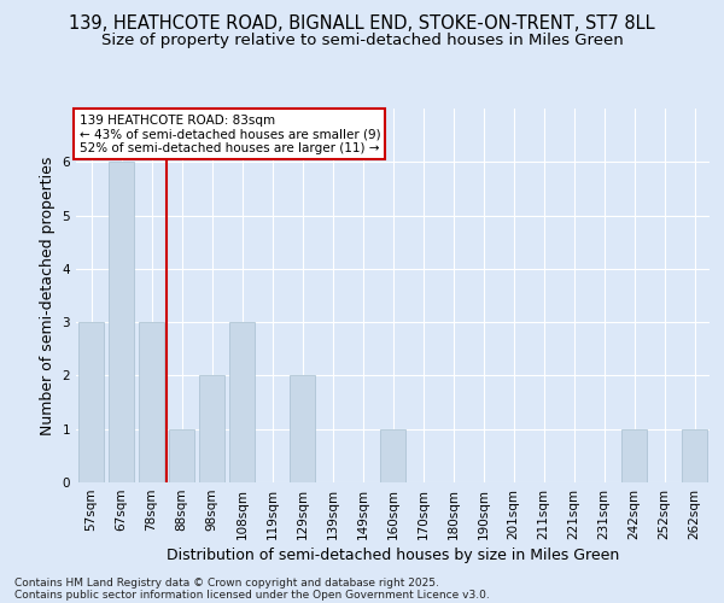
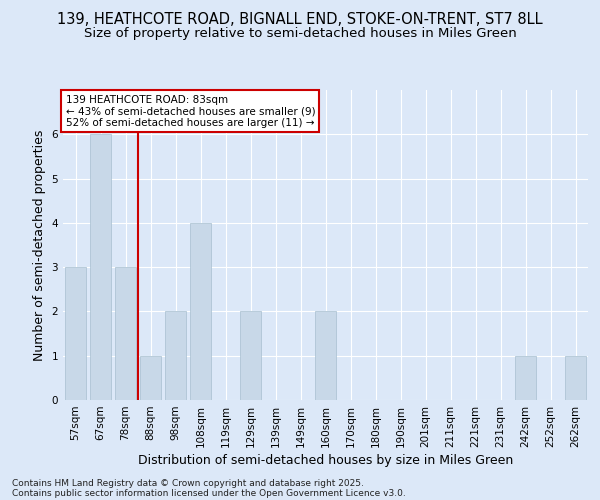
108sqm: 3 -> 4
160sqm: 1 -> 2
